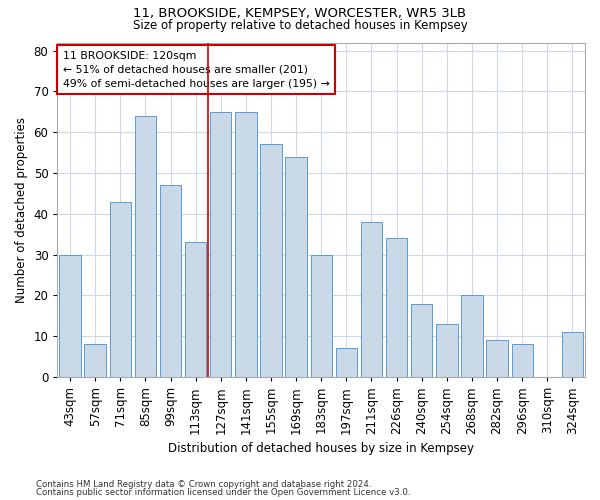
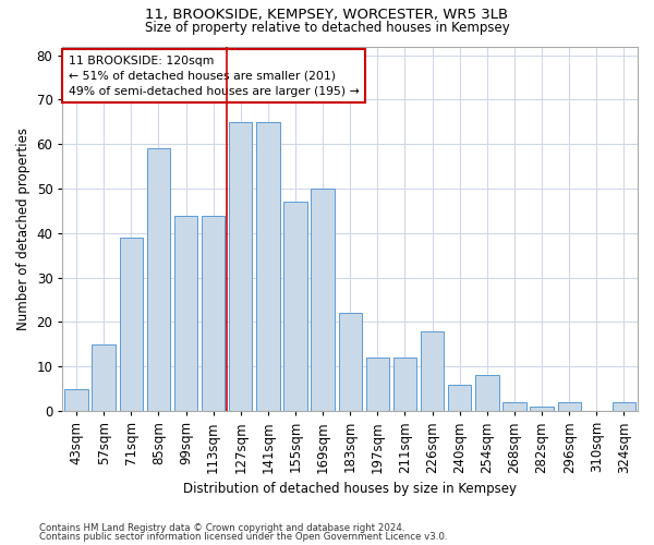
43sqm: 30 -> 5
57sqm: 8 -> 15
71sqm: 43 -> 39
85sqm: 64 -> 59
99sqm: 47 -> 44
113sqm: 33 -> 44
155sqm: 57 -> 47
169sqm: 54 -> 50
183sqm: 30 -> 22
197sqm: 7 -> 12
211sqm: 38 -> 12
226sqm: 34 -> 18
240sqm: 18 -> 6
254sqm: 13 -> 8
268sqm: 20 -> 2
282sqm: 9 -> 1
296sqm: 8 -> 2
324sqm: 11 -> 2
